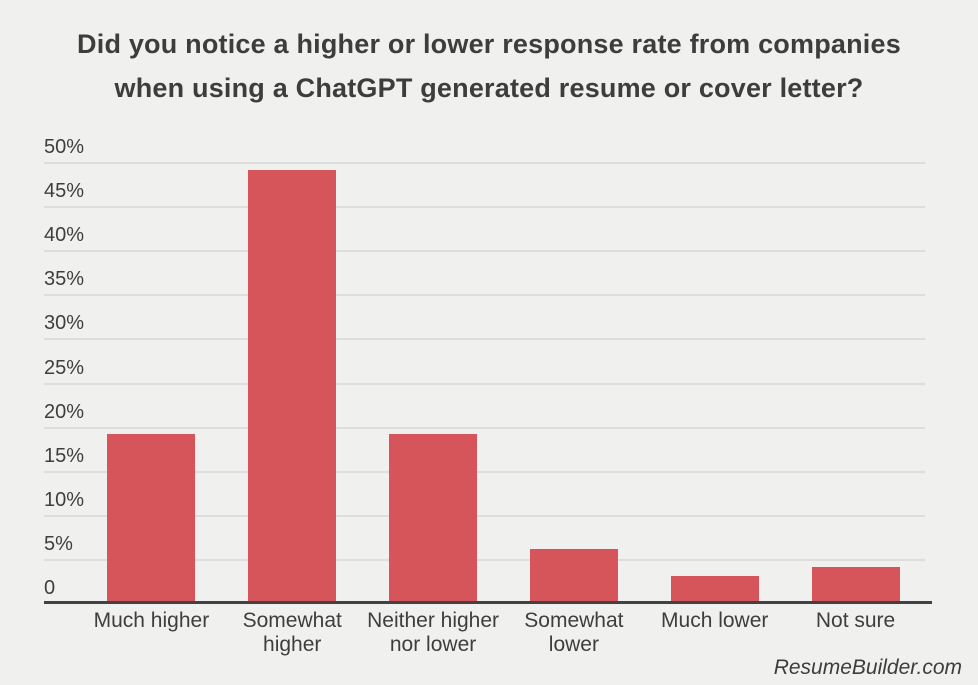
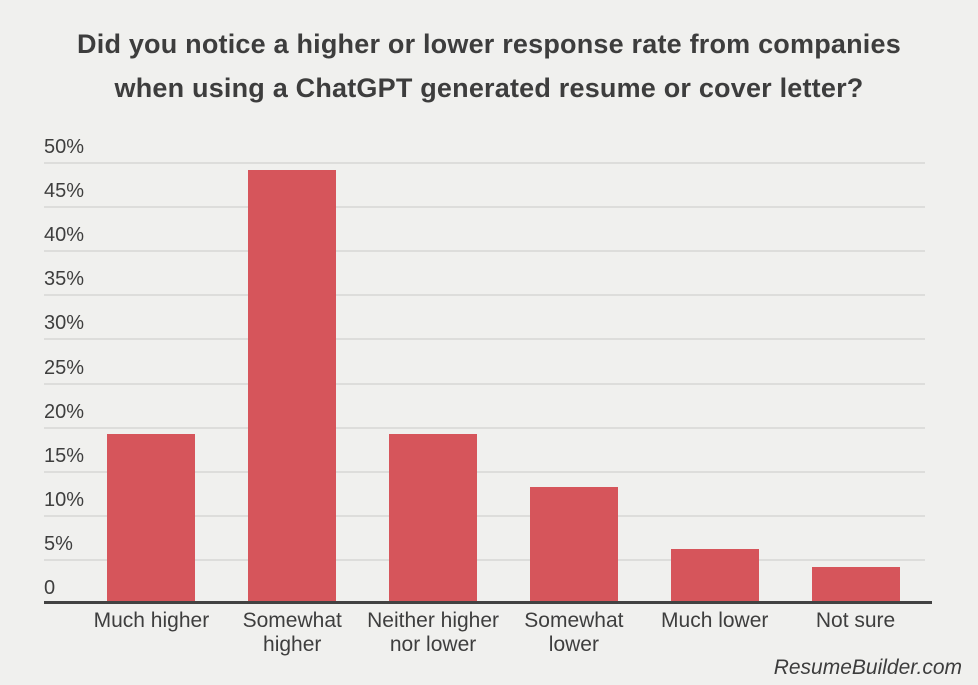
Somewhat lower: 6% -> 13%
Much lower: 3% -> 6%
